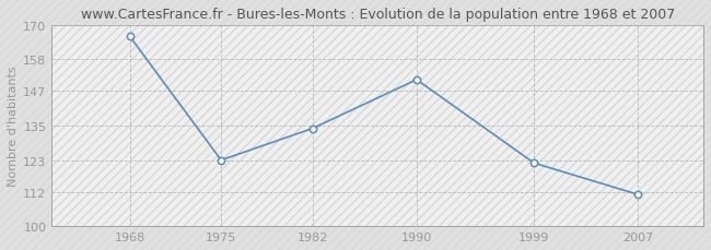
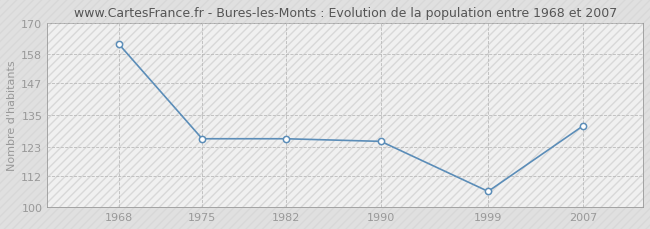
1968: 166 -> 162
1975: 123 -> 126
1982: 134 -> 126
1990: 151 -> 125
1999: 122 -> 106
2007: 111 -> 131
